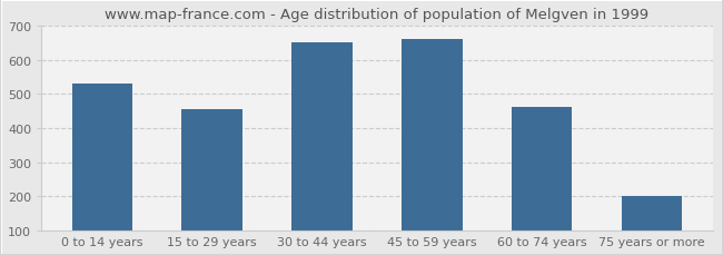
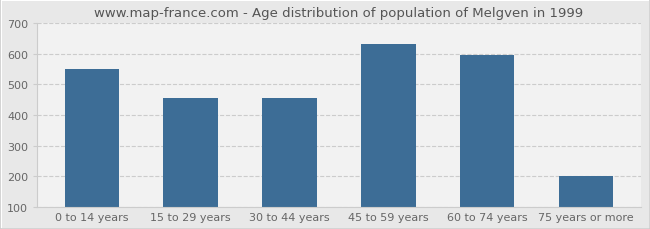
0 to 14 years: 530 -> 550
30 to 44 years: 652 -> 455
45 to 59 years: 660 -> 630
60 to 74 years: 462 -> 595
